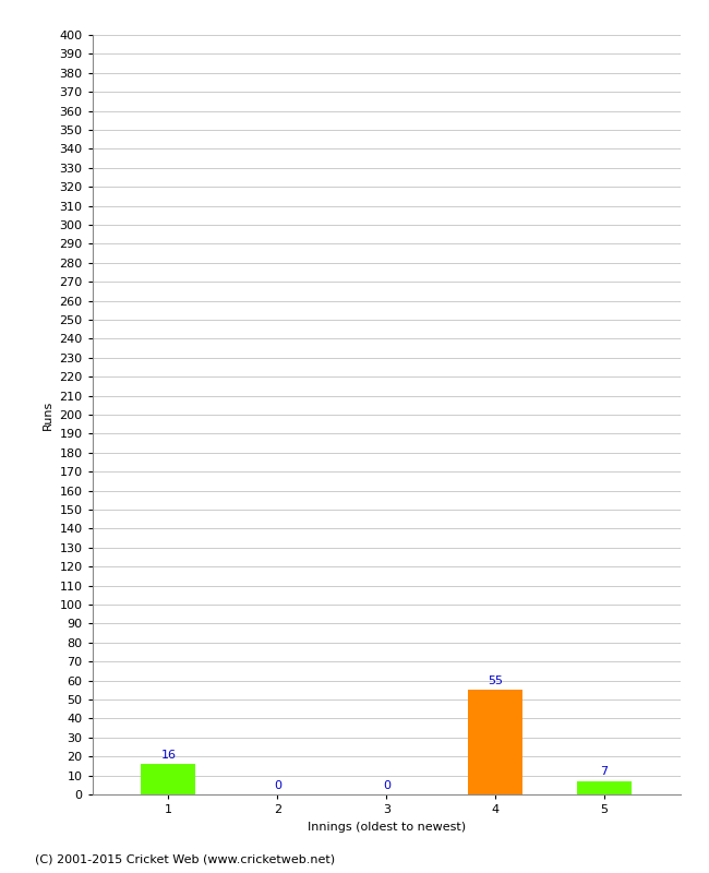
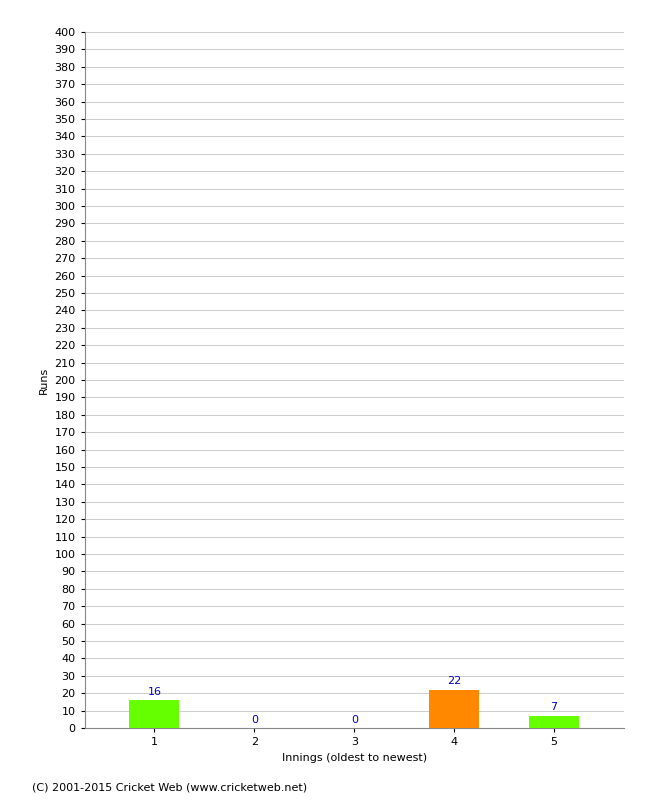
4: 55 -> 22
